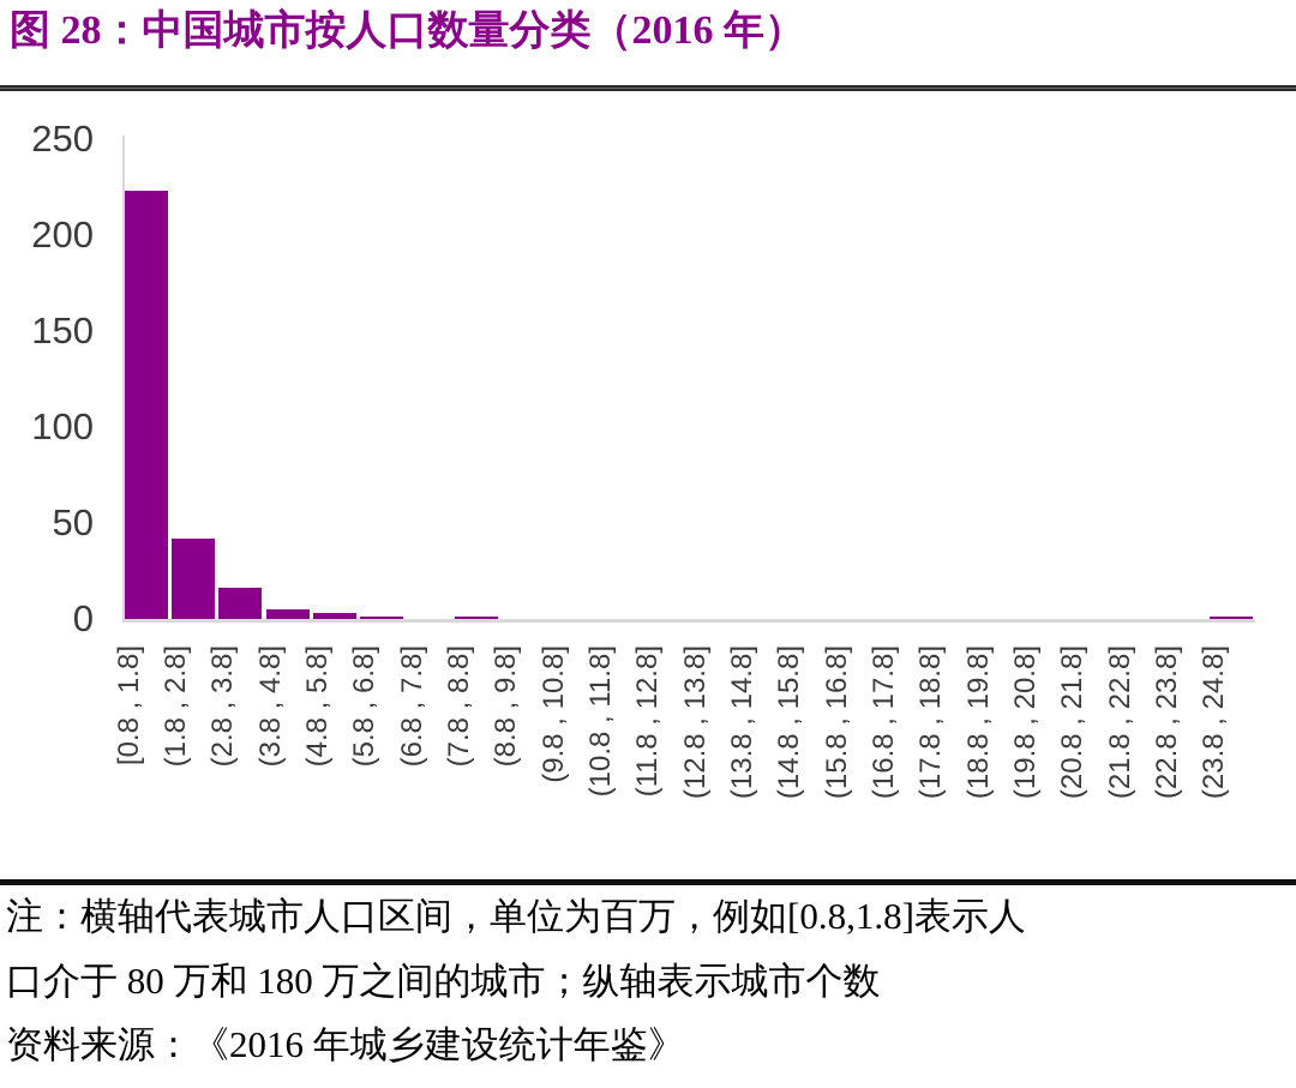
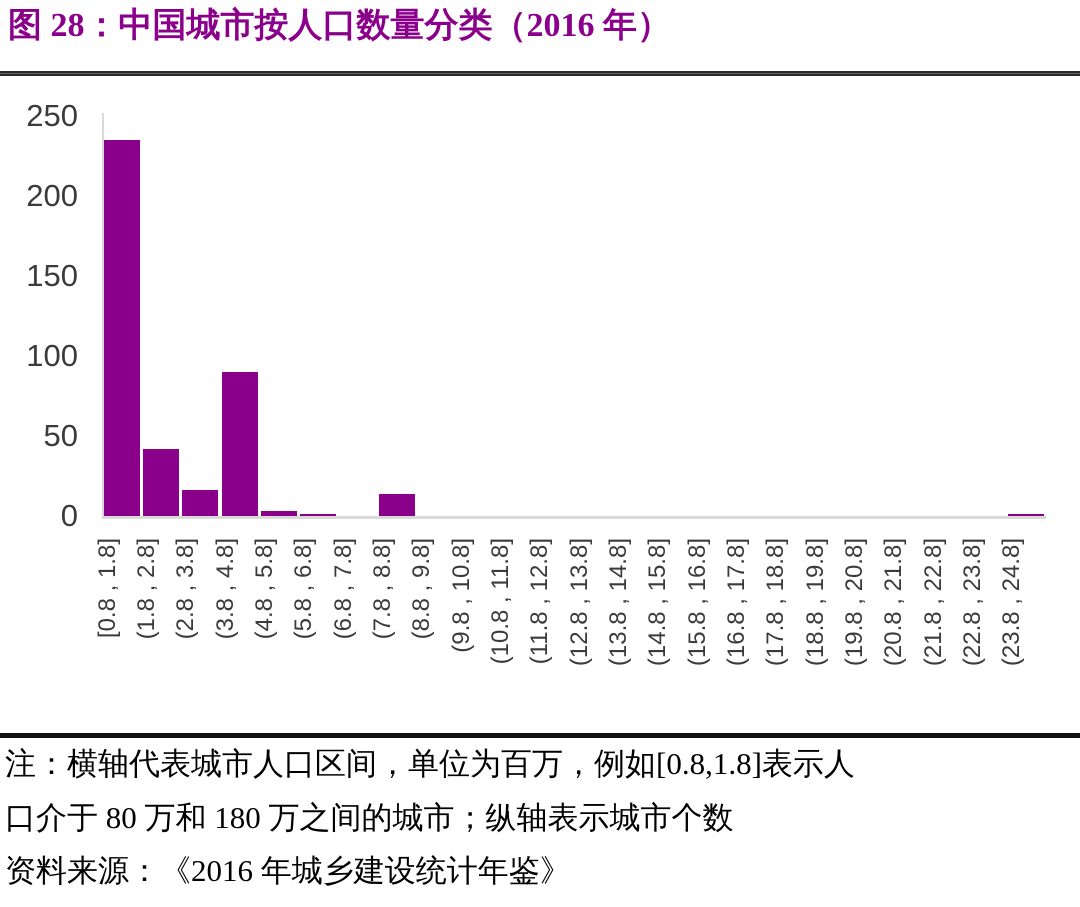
[0.8 , 1.8]: 223 -> 235
(3.8 , 4.8]: 5 -> 90
(7.8 , 8.8]: 1 -> 14
